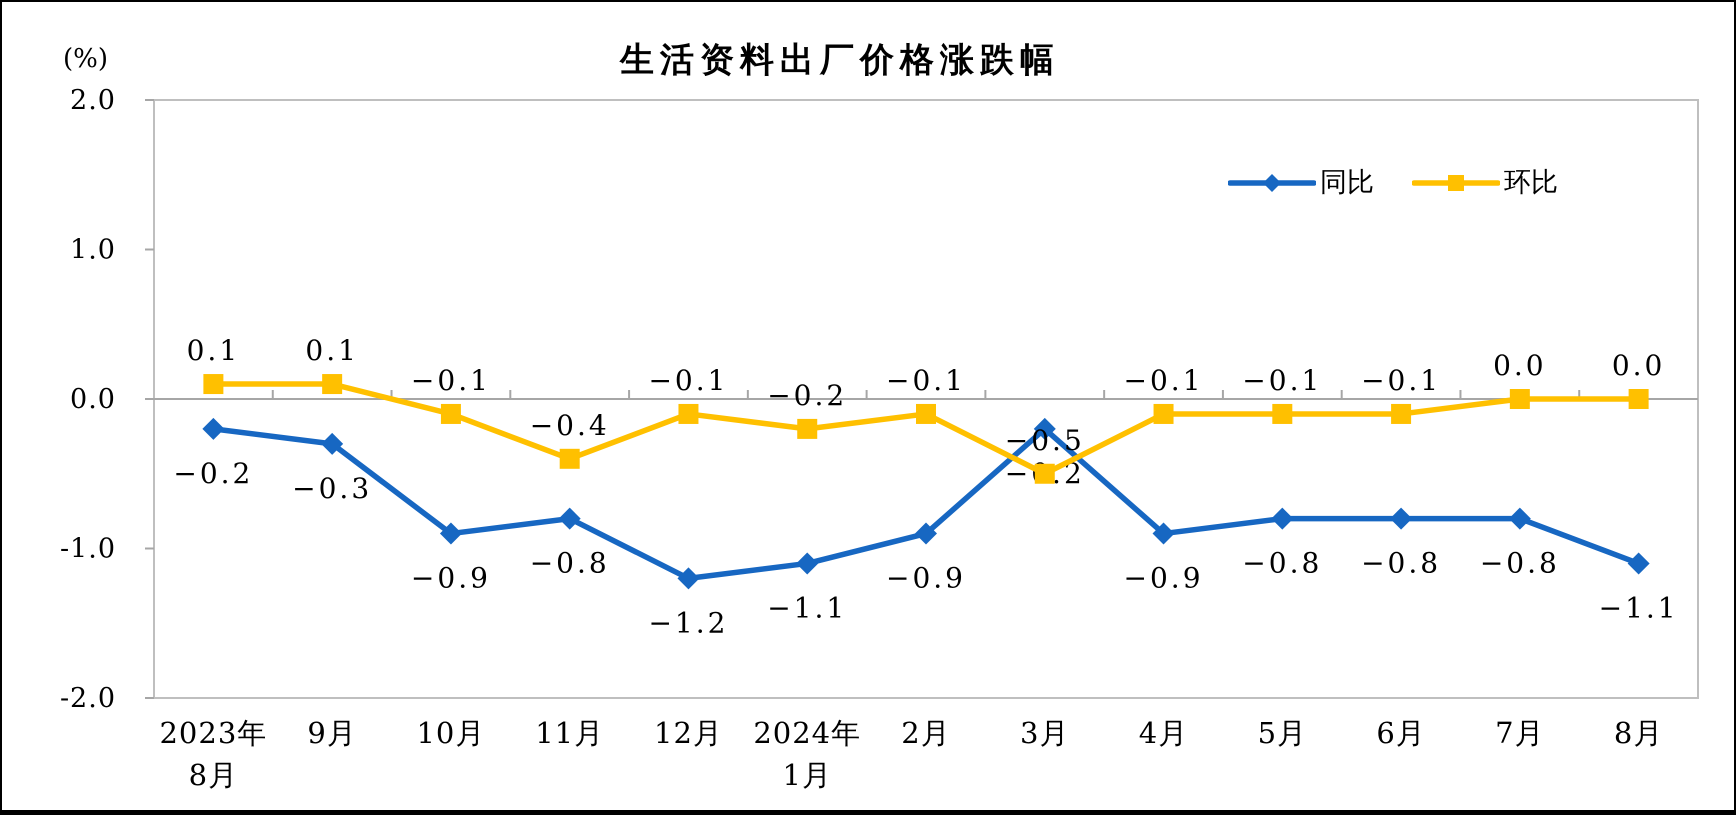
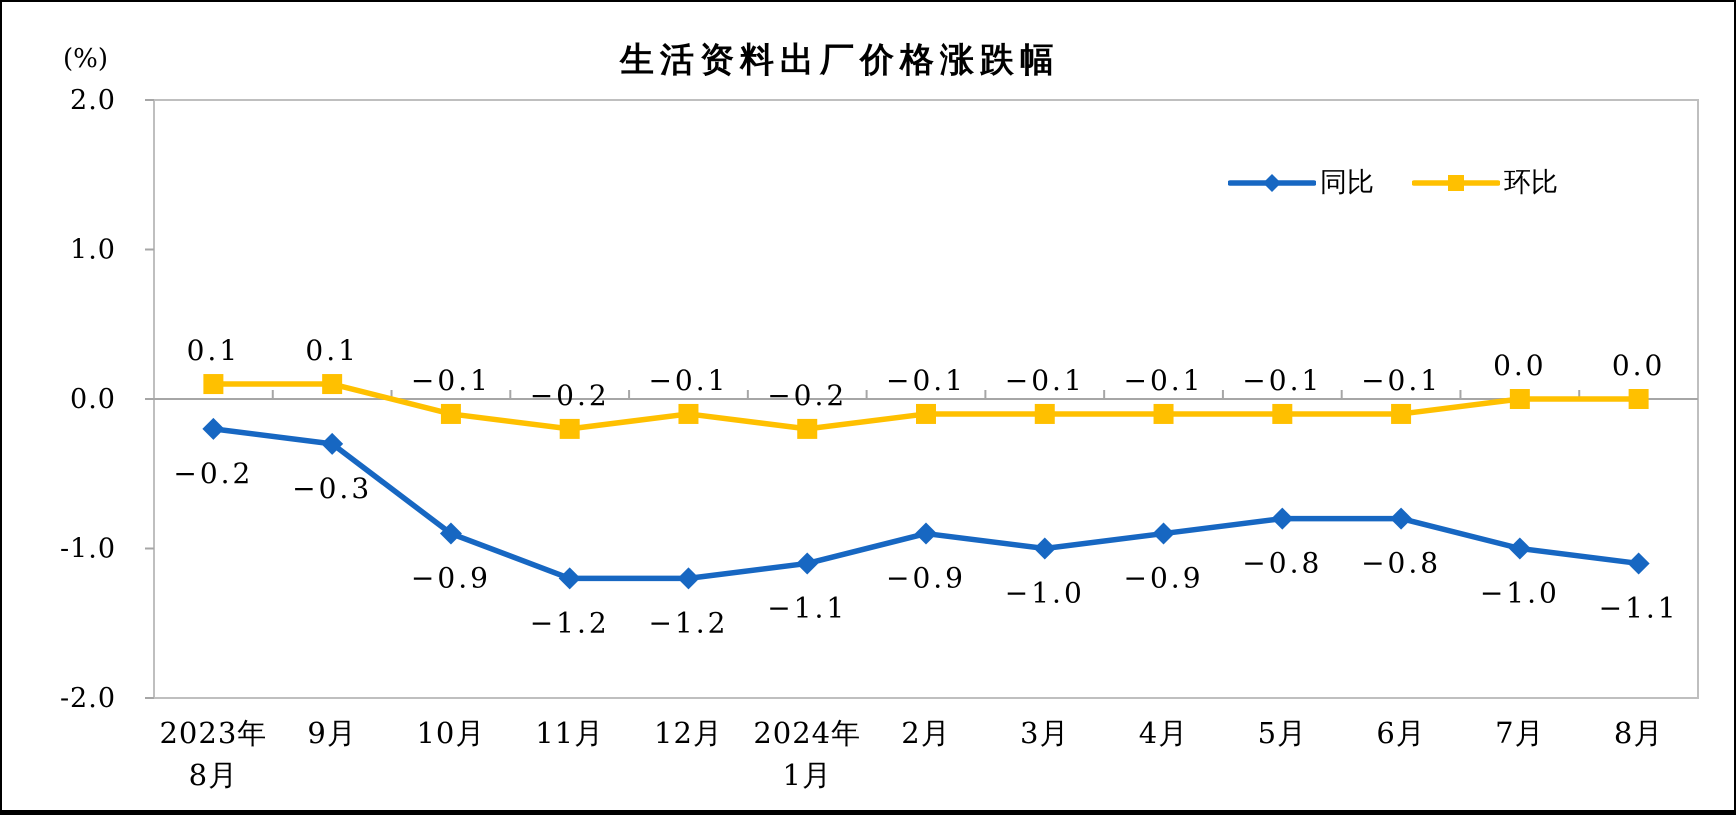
同比/11月: −0.8 -> −1.2
环比/11月: −0.4 -> −0.2
同比/3月: −0.2 -> −1.0
环比/3月: −0.5 -> −0.1
同比/7月: −0.8 -> −1.0
